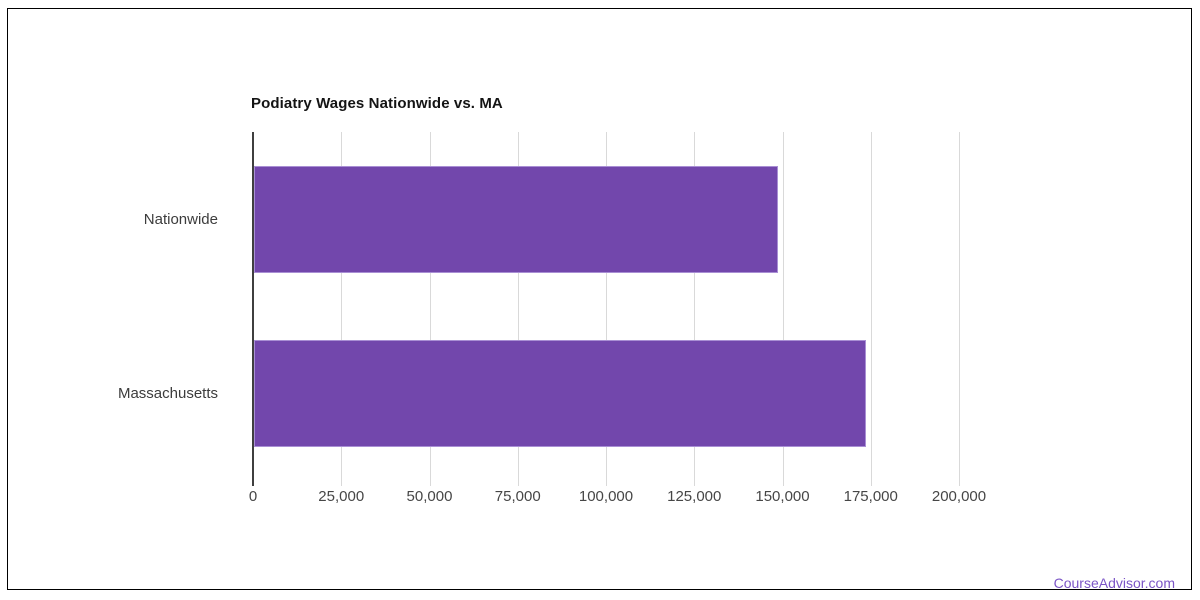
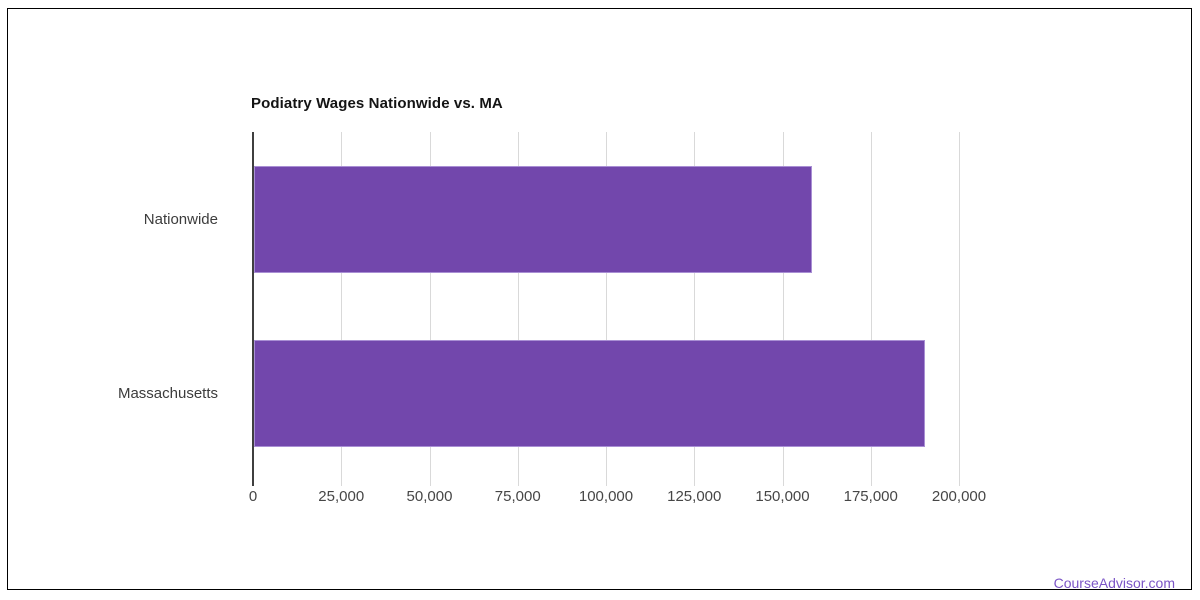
Nationwide: 148000 -> 158000
Massachusetts: 173000 -> 190000
